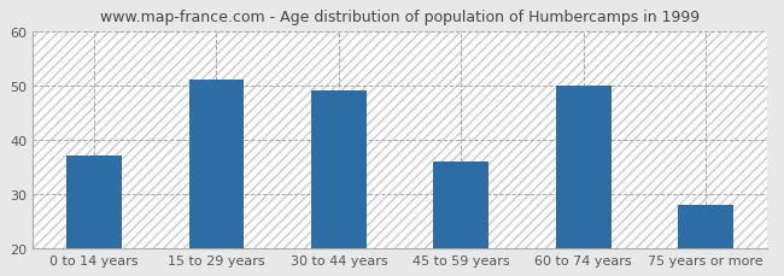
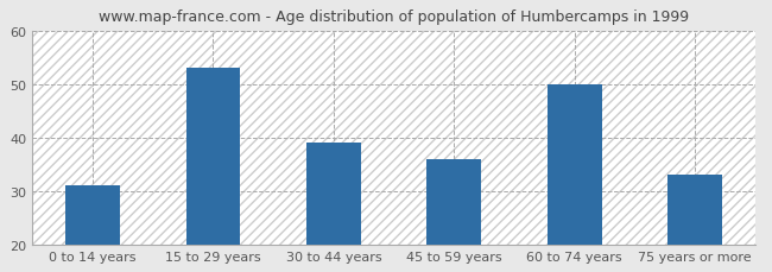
0 to 14 years: 37 -> 31
15 to 29 years: 51 -> 53
30 to 44 years: 49 -> 39
75 years or more: 28 -> 33
